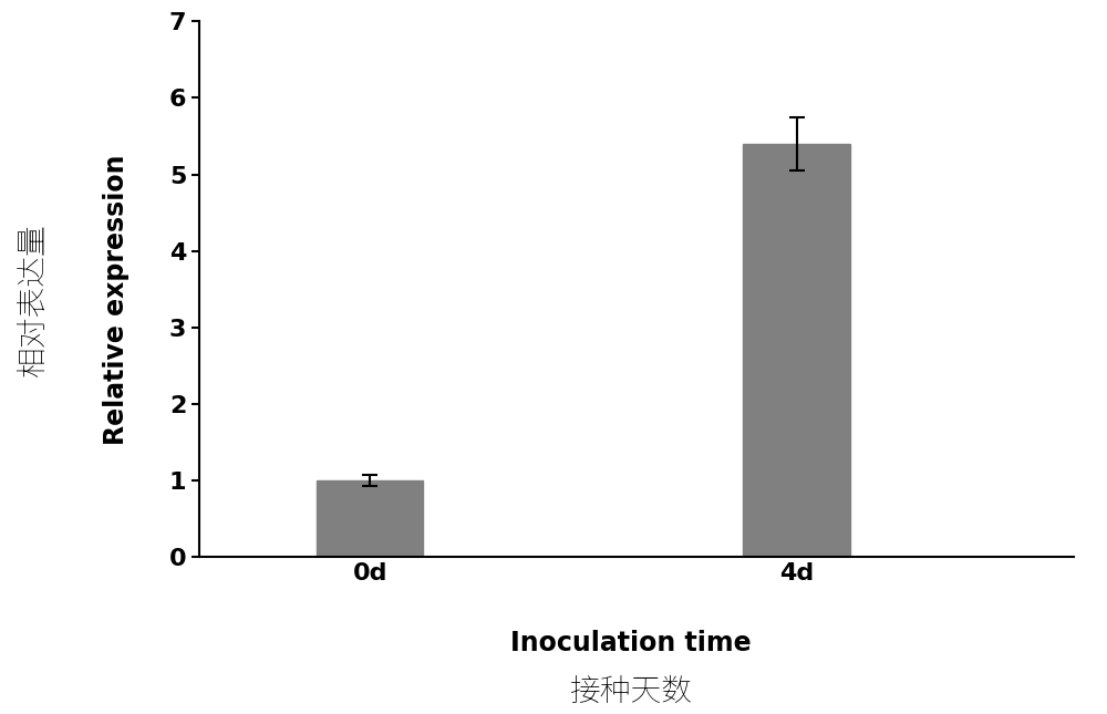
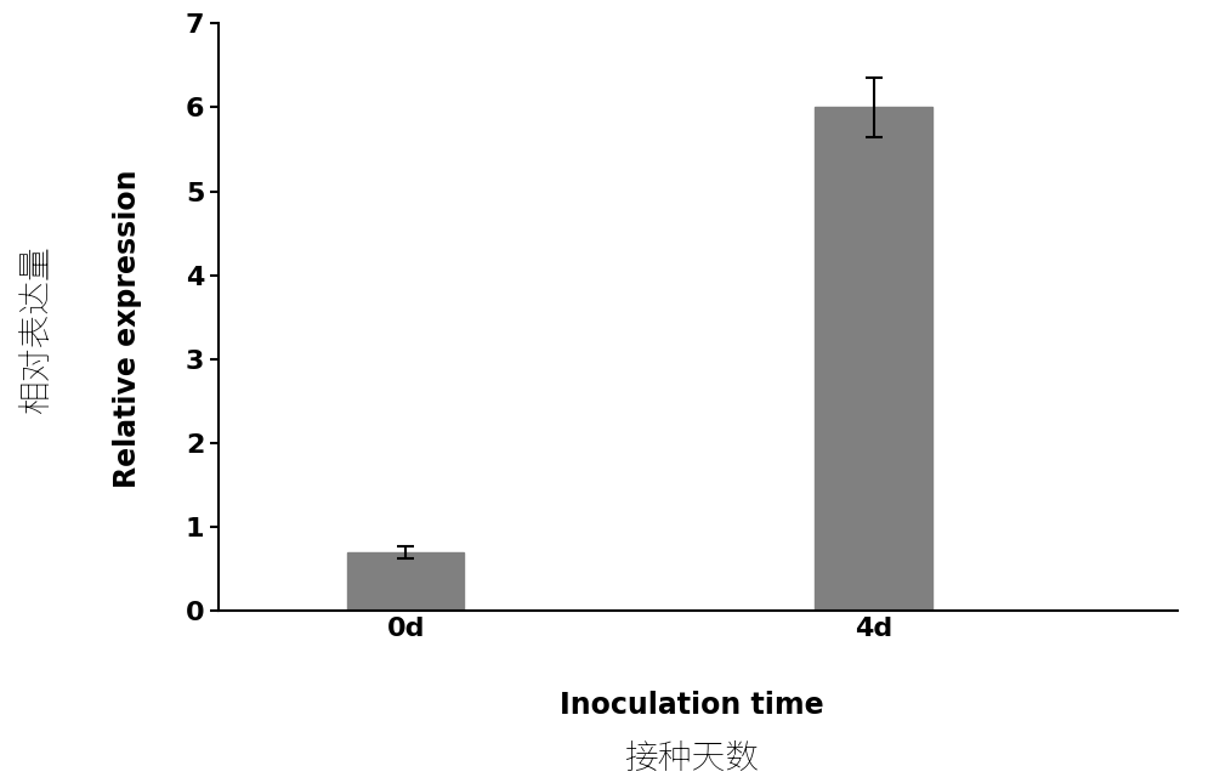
0d: 1.0 -> 0.7
4d: 5.4 -> 6.0
